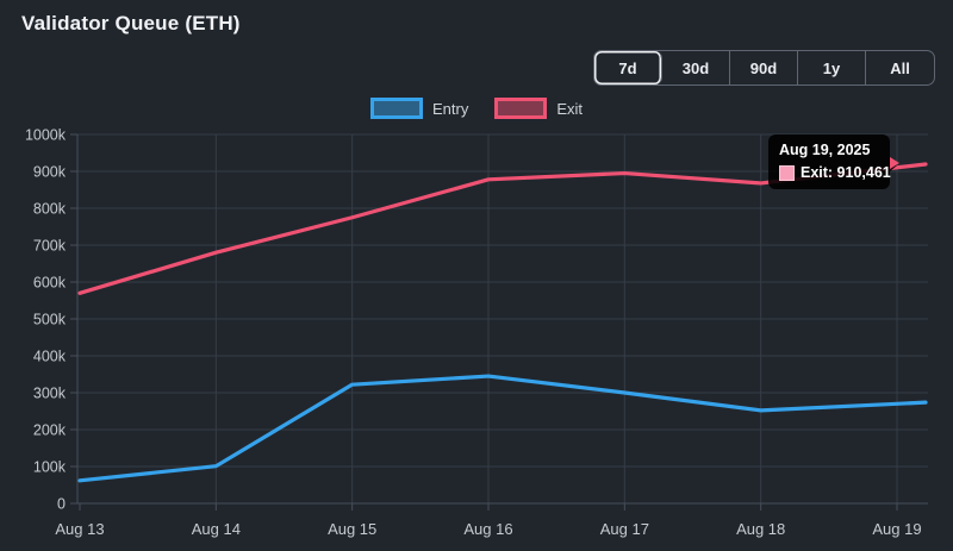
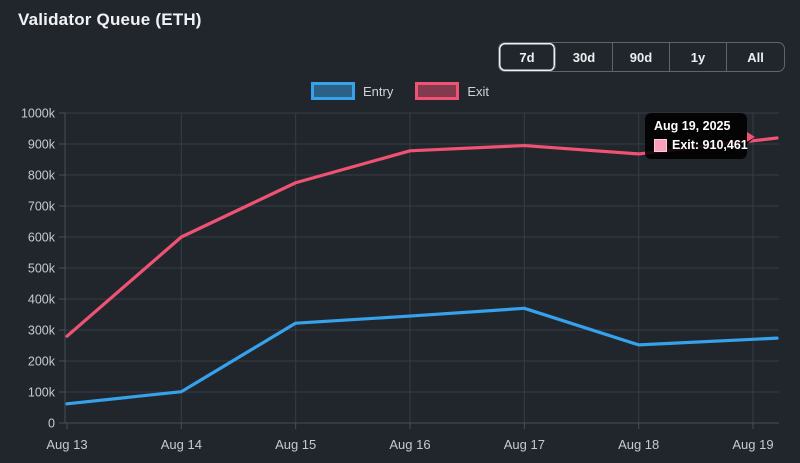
Exit/Aug 13: 570k -> 280k
Exit/Aug 14: 680k -> 600k
Entry/Aug 17: 300k -> 370k
